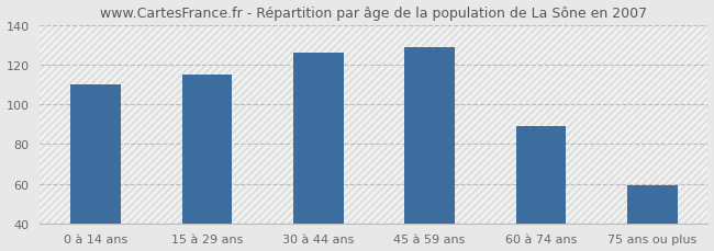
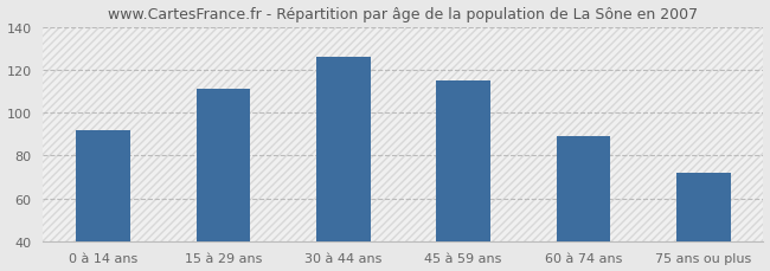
0 à 14 ans: 110 -> 92
15 à 29 ans: 115 -> 111
45 à 59 ans: 129 -> 115
75 ans ou plus: 59 -> 72
